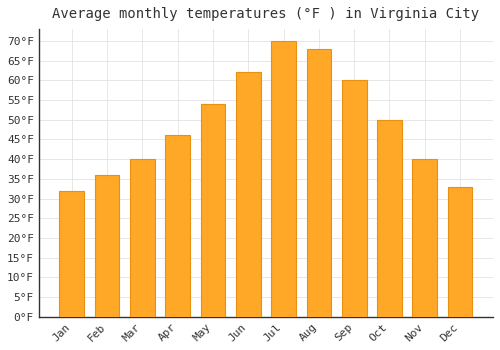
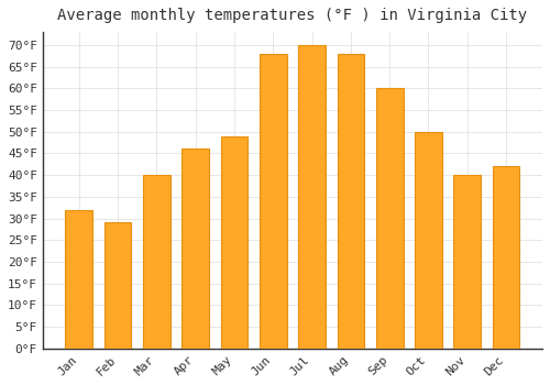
Feb: 36°F -> 29°F
May: 54°F -> 49°F
Jun: 62°F -> 68°F
Dec: 33°F -> 42°F
